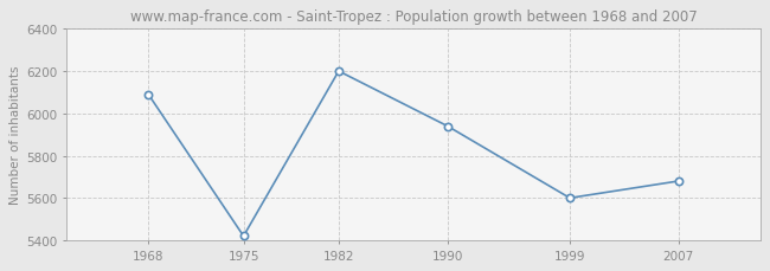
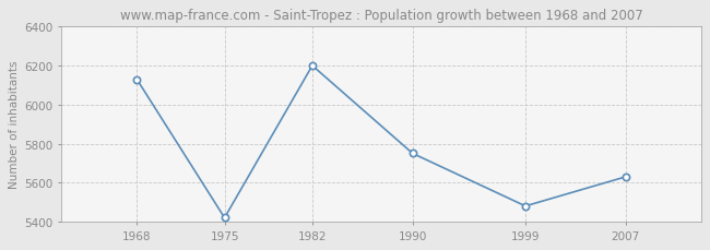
1968: 6090 -> 6130
1990: 5940 -> 5750
1999: 5600 -> 5480
2007: 5680 -> 5630
